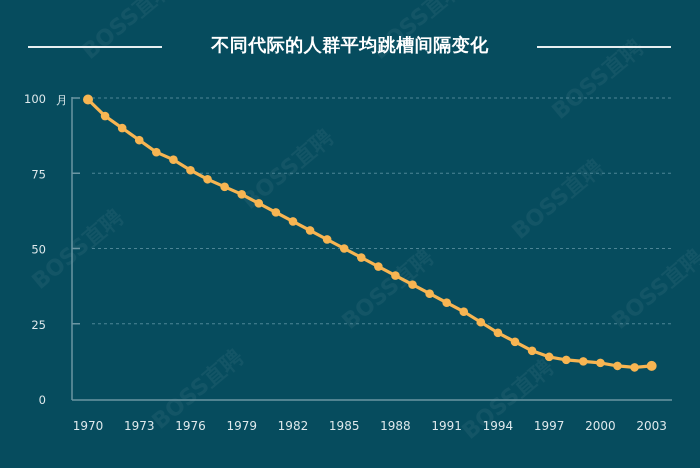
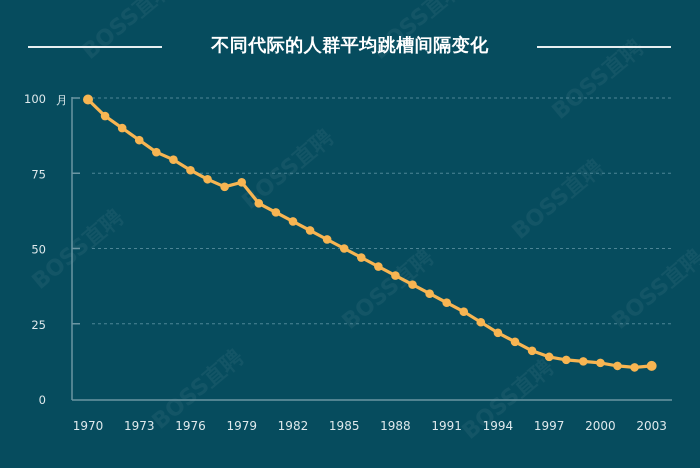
1979: 68 -> 72
